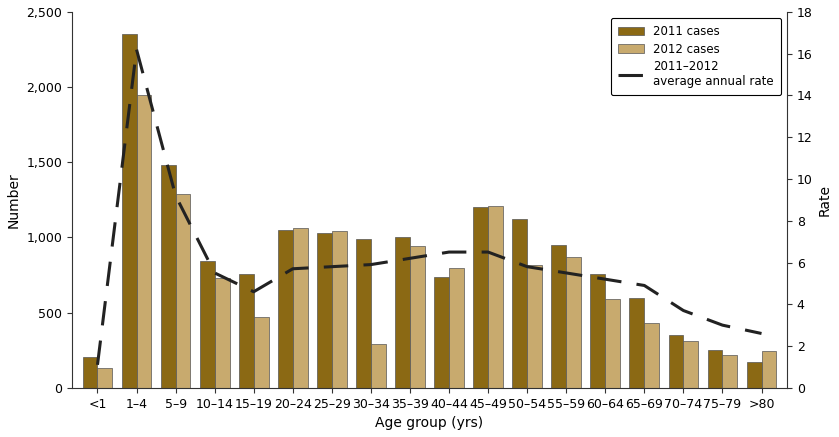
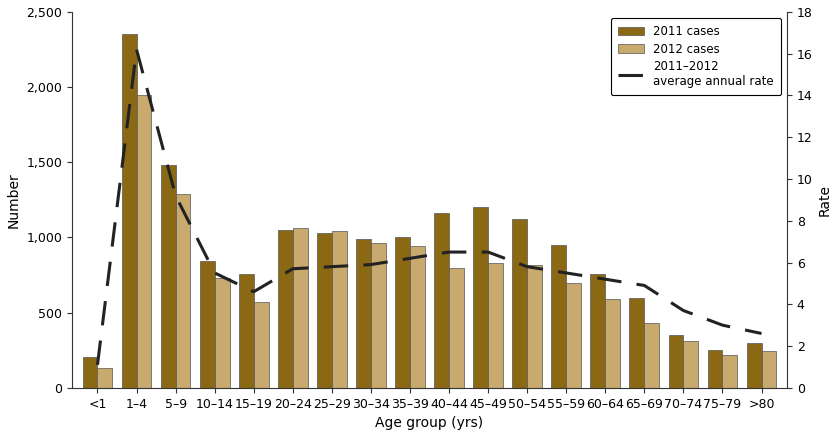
2012 cases/15–19: 470 -> 570
2012 cases/30–34: 290 -> 960
2011 cases/40–44: 740 -> 1,160
2012 cases/45–49: 1,210 -> 830
2012 cases/55–59: 870 -> 700
2011 cases/>80: 170 -> 300
